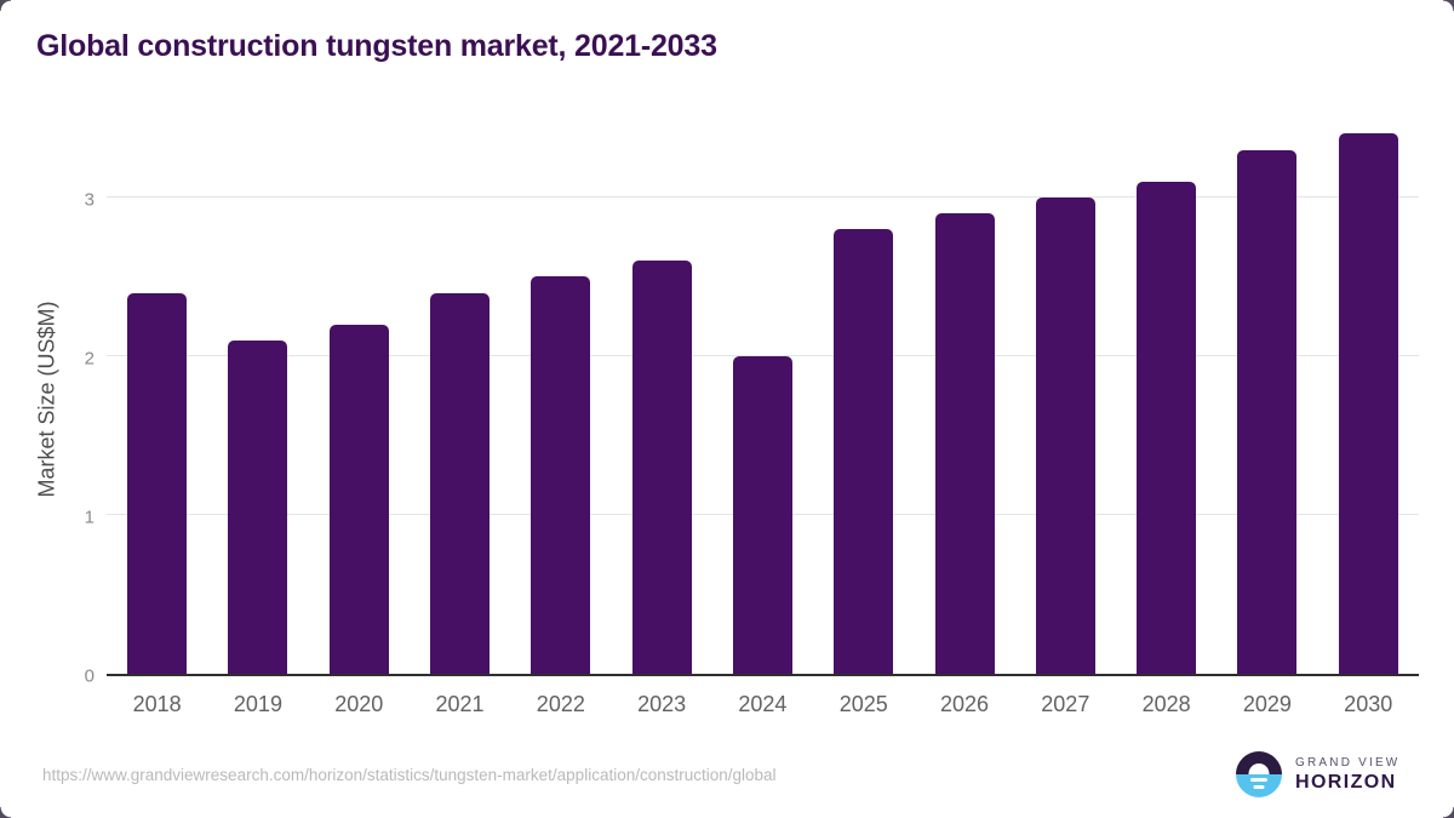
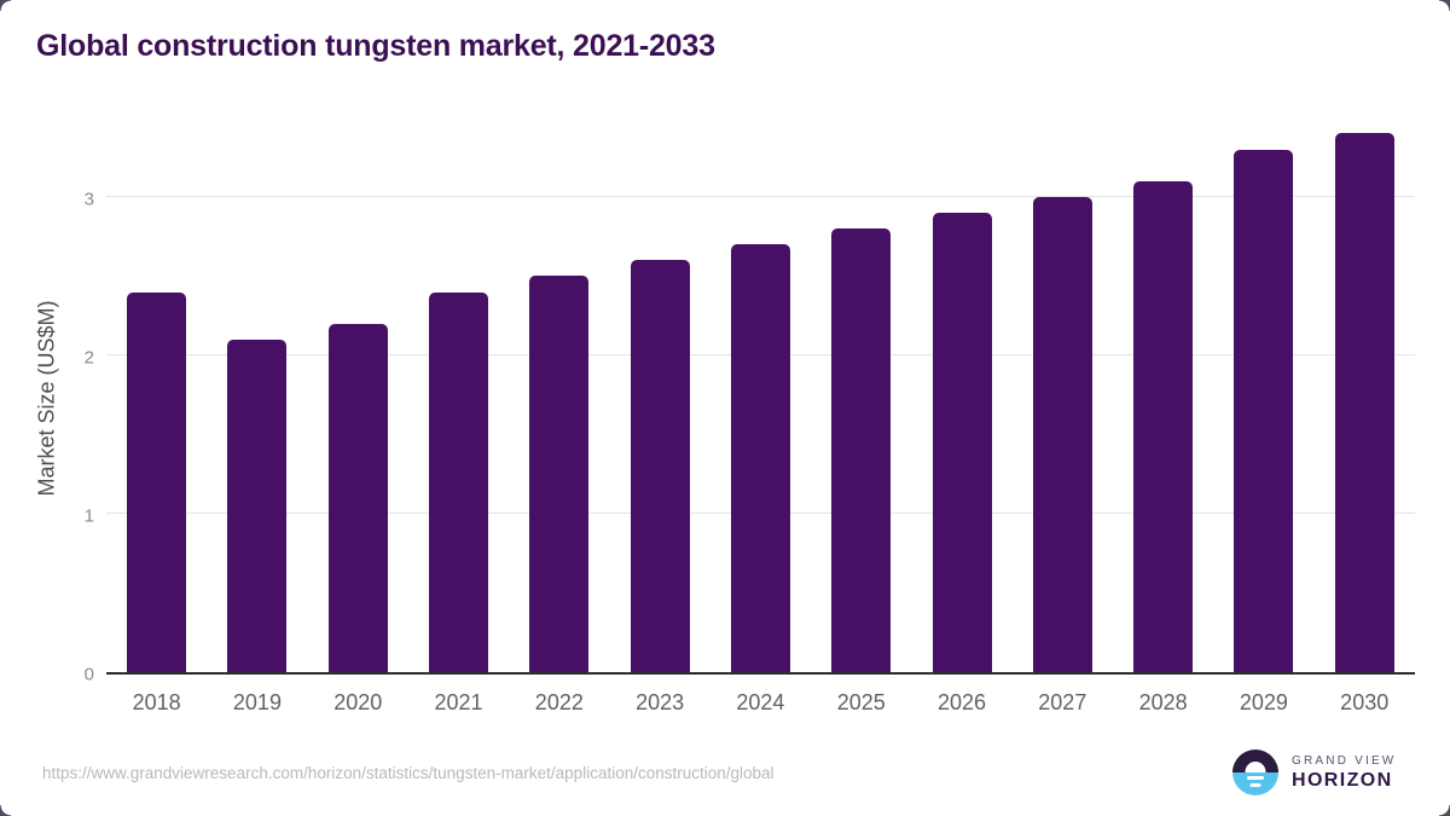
2024: 2.0 -> 2.7
